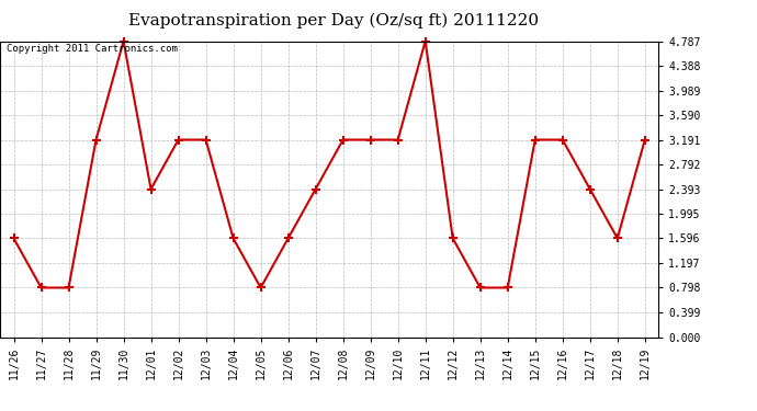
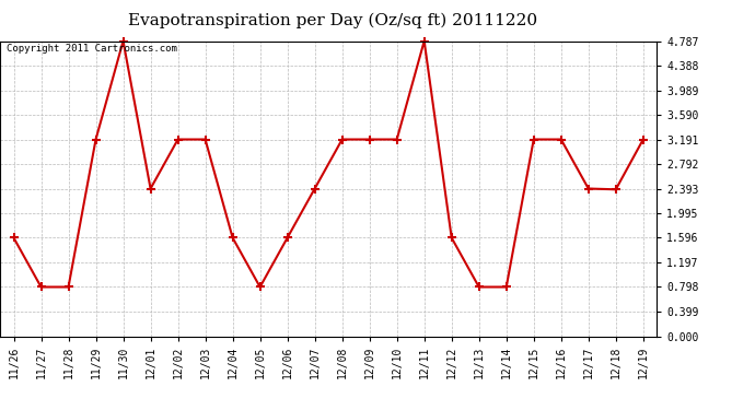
12/18: 1.60 -> 2.38
